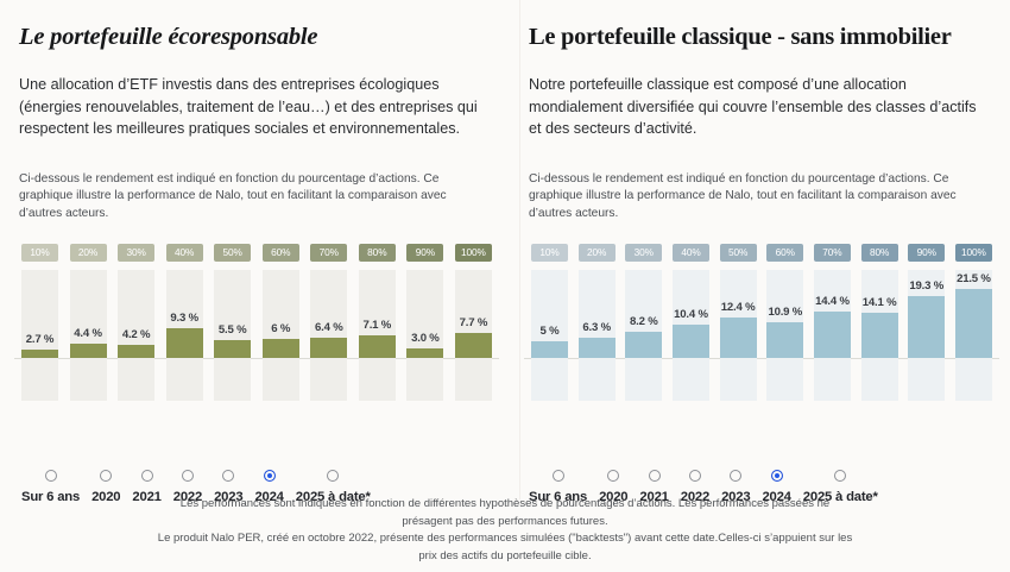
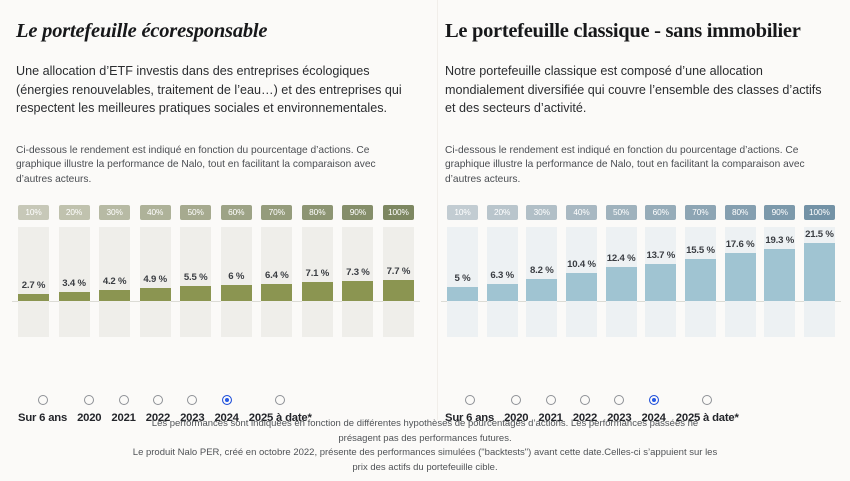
Le portefeuille écoresponsable/20%: 4.4 -> 3.4
Le portefeuille écoresponsable/40%: 9.3 -> 4.9
Le portefeuille écoresponsable/90%: 3.0 -> 7.3
Le portefeuille classique - sans immobilier/60%: 10.9 -> 13.7
Le portefeuille classique - sans immobilier/70%: 14.4 -> 15.5
Le portefeuille classique - sans immobilier/80%: 14.1 -> 17.6
